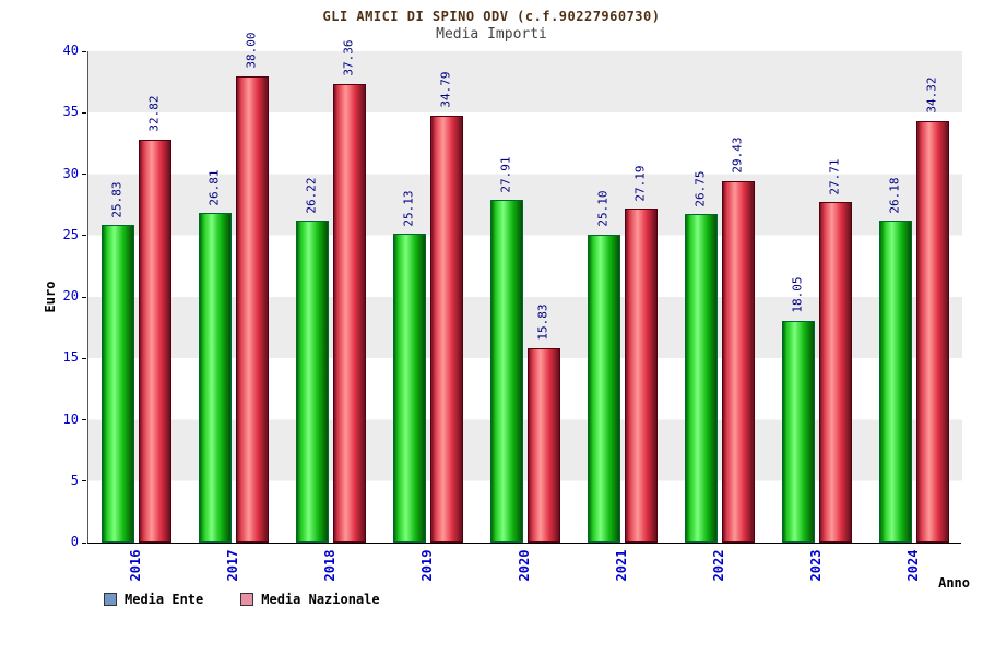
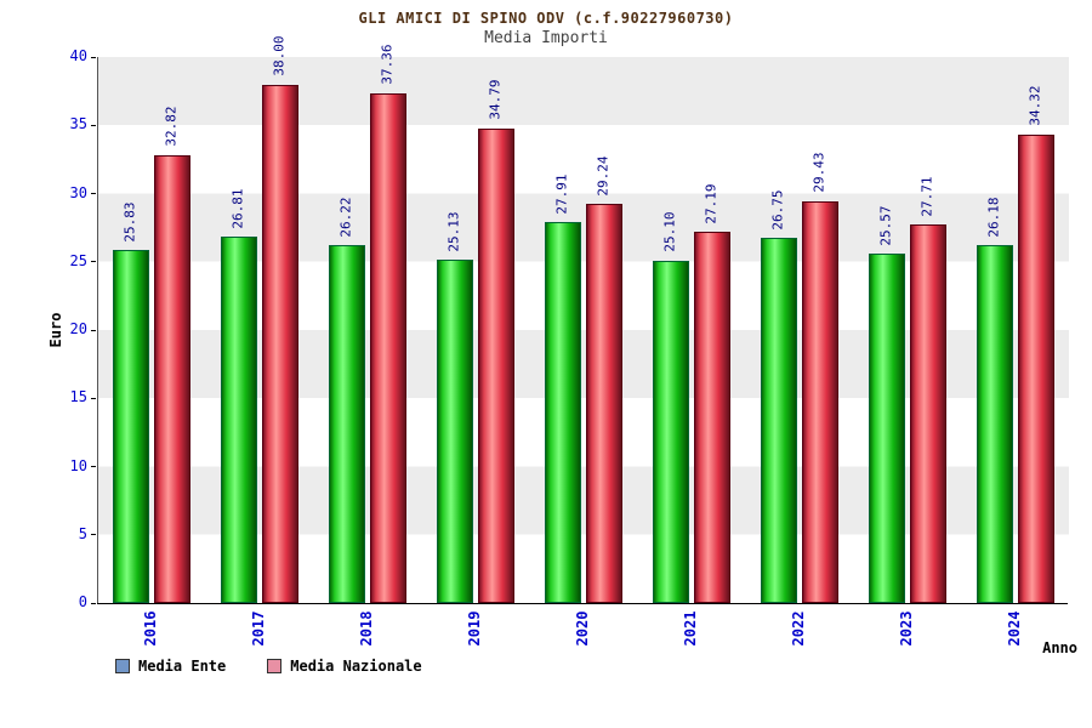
Media Nazionale/2020: 15.83 -> 29.24
Media Ente/2023: 18.05 -> 25.57
